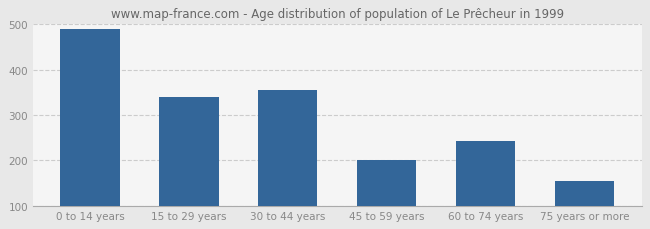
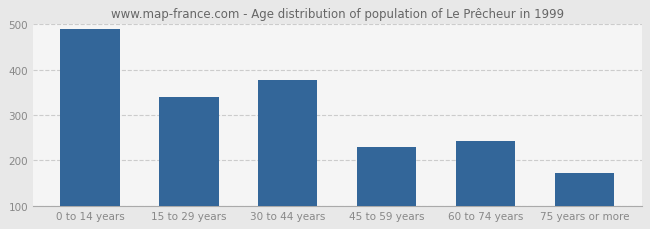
30 to 44 years: 355 -> 378
45 to 59 years: 200 -> 230
75 years or more: 155 -> 172
